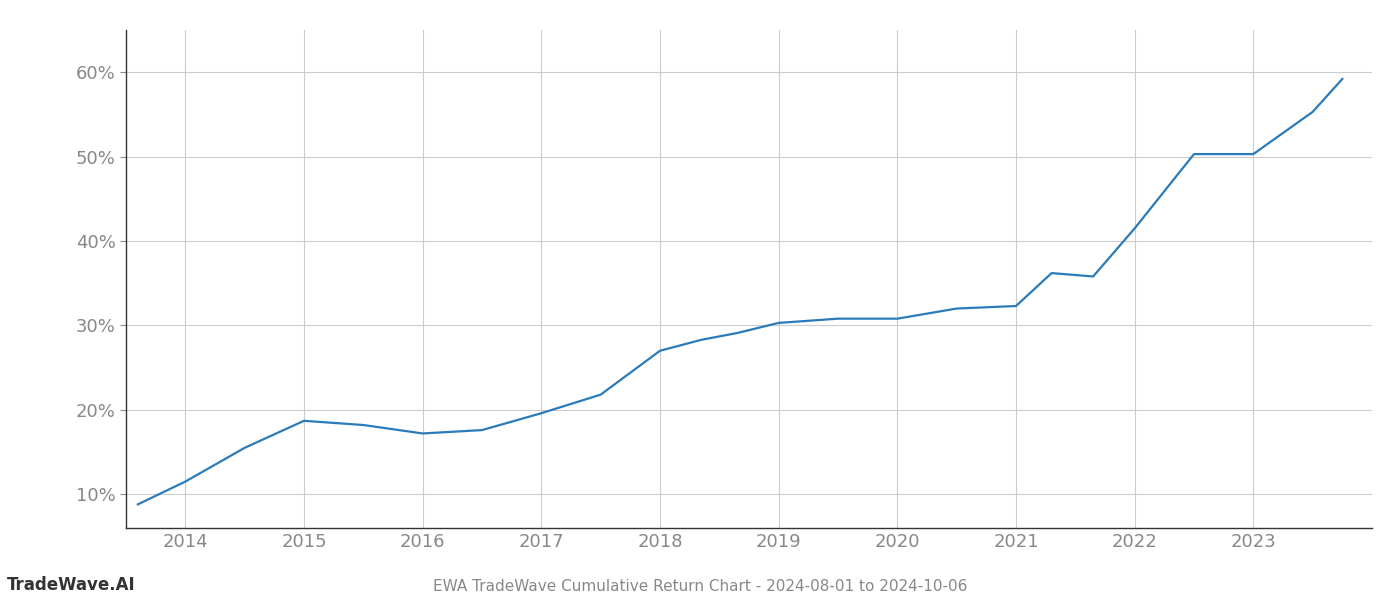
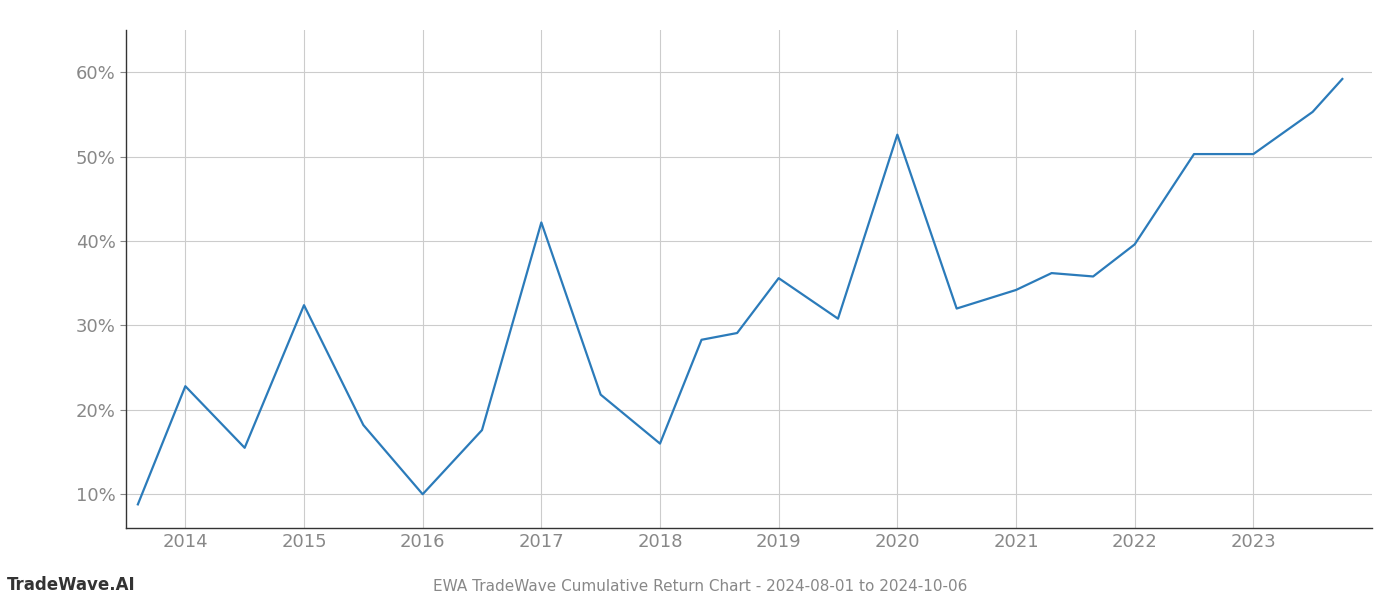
2014: 11.5% -> 22.8%
2015: 18.7% -> 32.4%
2016: 17.2% -> 10.0%
2017: 19.6% -> 42.2%
2018: 27.0% -> 16.0%
2019: 30.3% -> 35.6%
2020: 30.8% -> 52.6%
2021: 32.3% -> 34.2%
2022: 41.5% -> 39.6%
